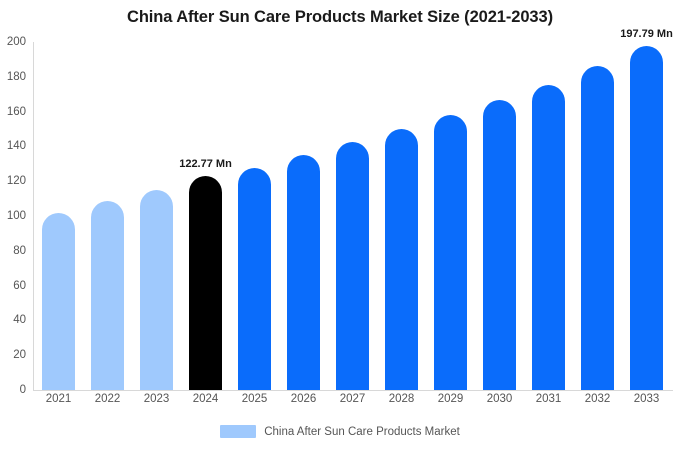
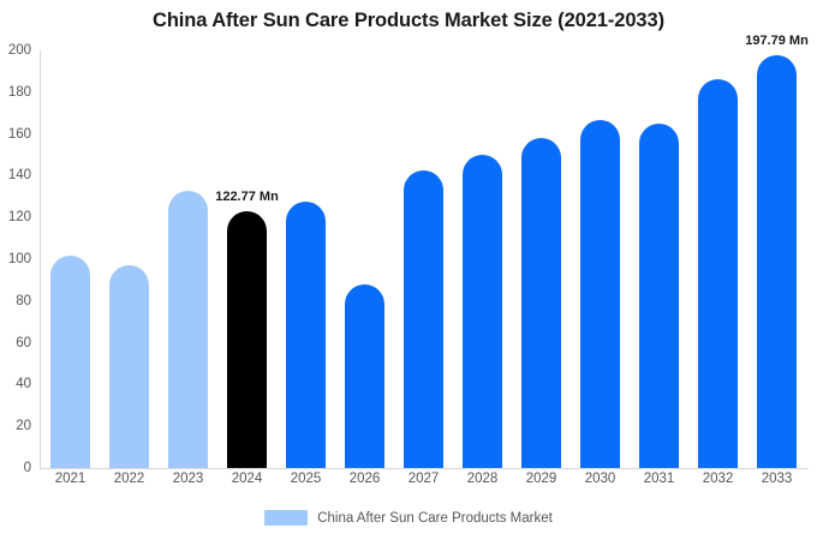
2022: 108 -> 97
2023: 115 -> 133
2026: 135 -> 88
2031: 176 -> 165
